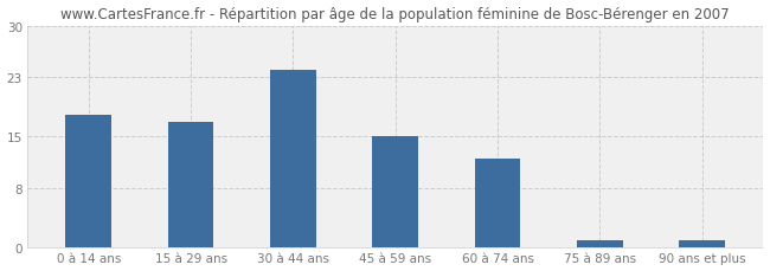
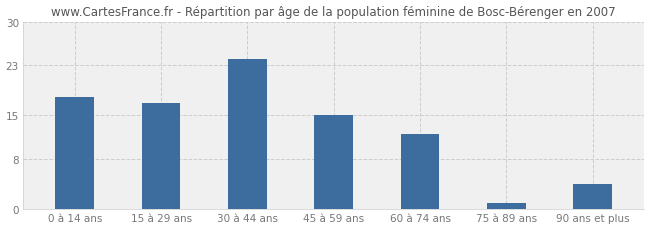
90 ans et plus: 1 -> 4
